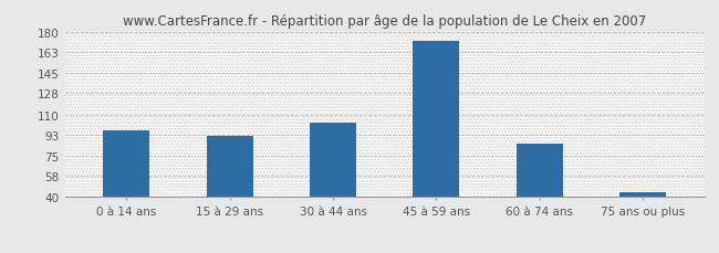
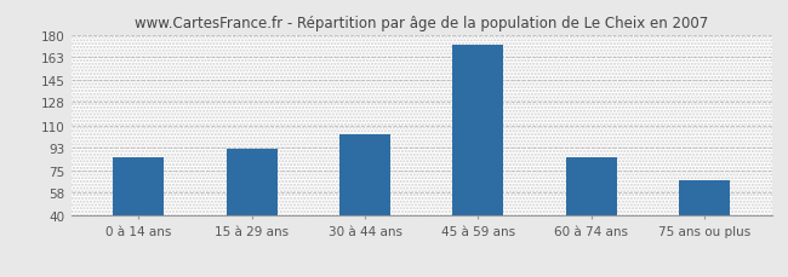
0 à 14 ans: 97 -> 85
75 ans ou plus: 44 -> 68
